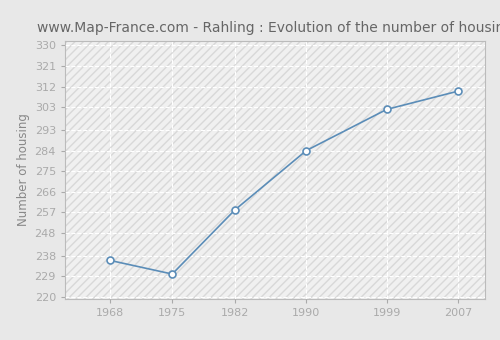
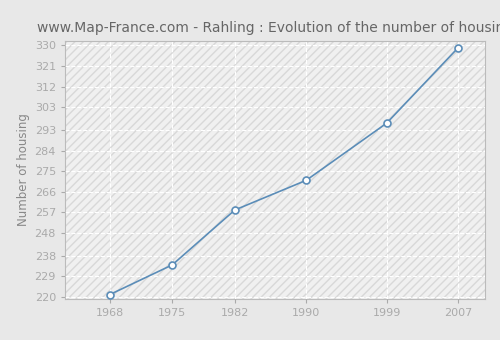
1968: 236 -> 221
1975: 230 -> 234
1990: 284 -> 271
1999: 302 -> 296
2007: 310 -> 329
